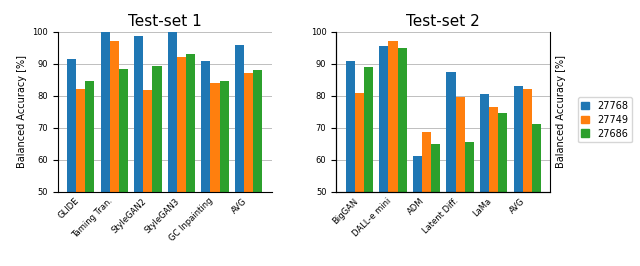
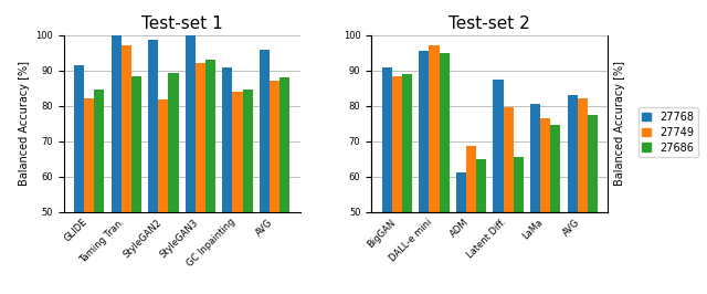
Test-set 2/27749/BigGAN: 81.0 -> 88.5
Test-set 2/27686/AVG: 71.0 -> 77.5
